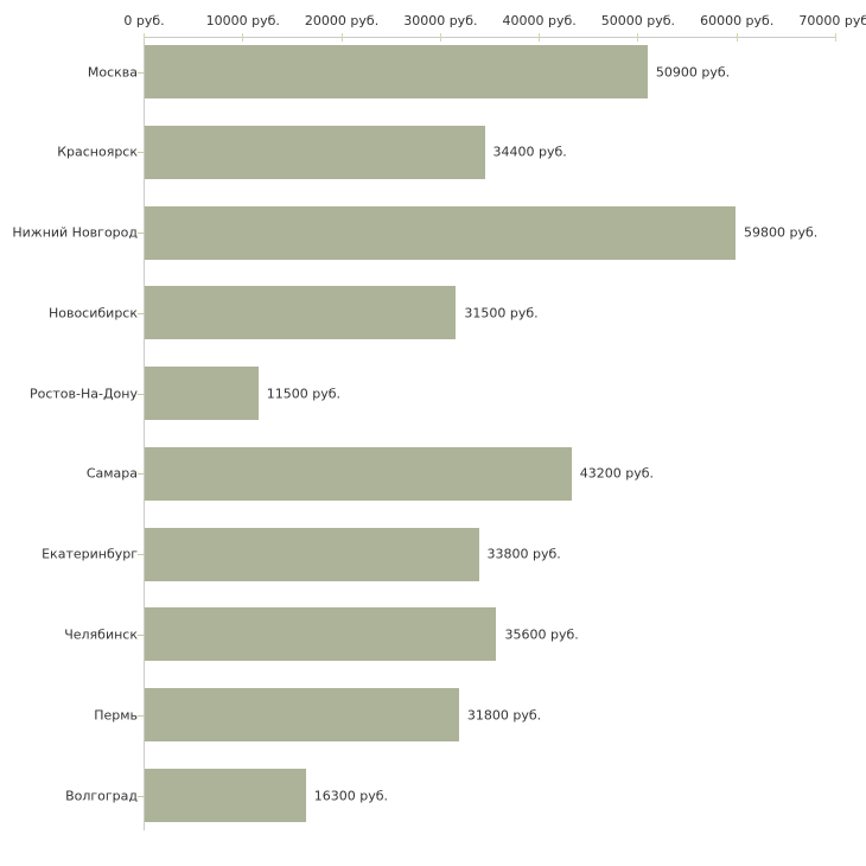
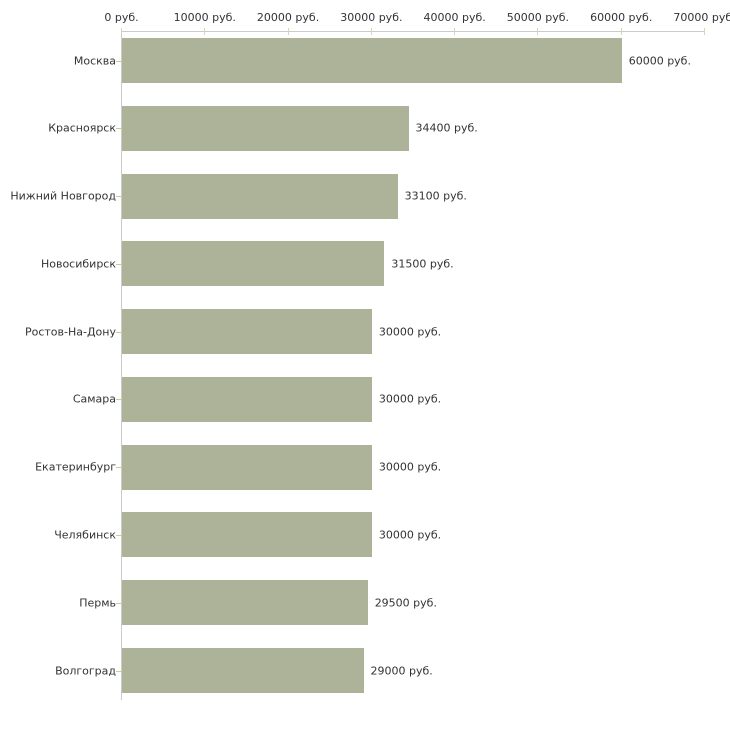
Москва: 50900 -> 60000
Нижний Новгород: 59800 -> 33100
Ростов-На-Дону: 11500 -> 30000
Самара: 43200 -> 30000
Екатеринбург: 33800 -> 30000
Челябинск: 35600 -> 30000
Пермь: 31800 -> 29500
Волгоград: 16300 -> 29000
